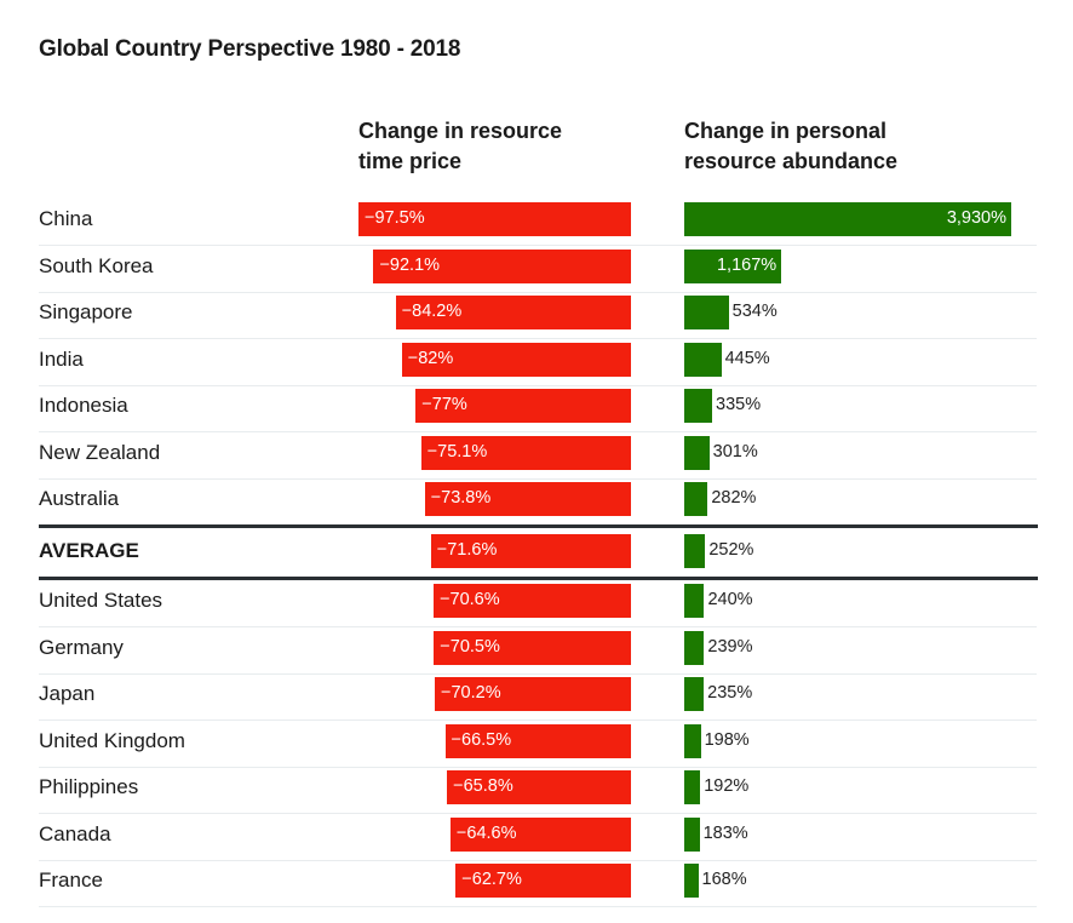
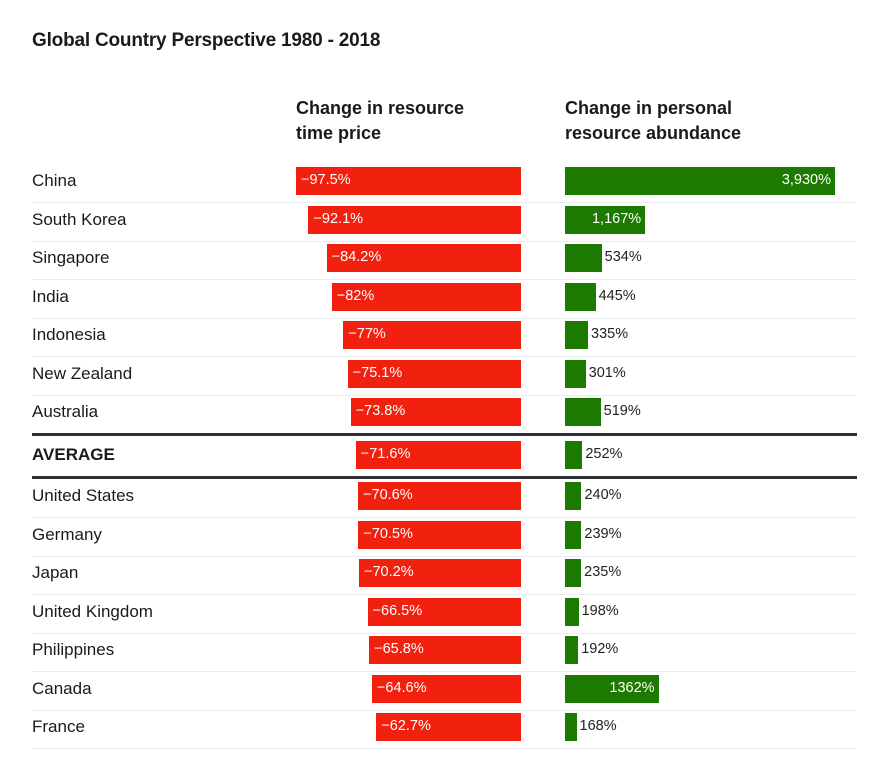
Change in personal resource abundance/Australia: 282% -> 519%
Change in personal resource abundance/Canada: 183% -> 1362%
